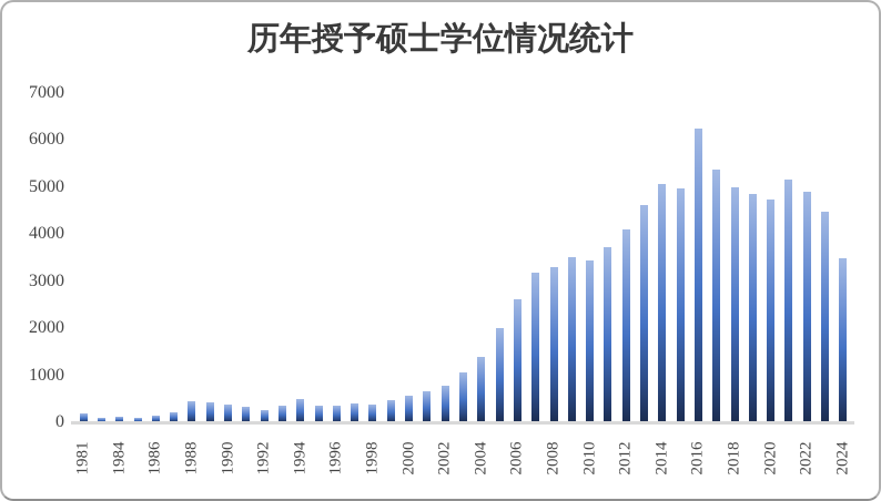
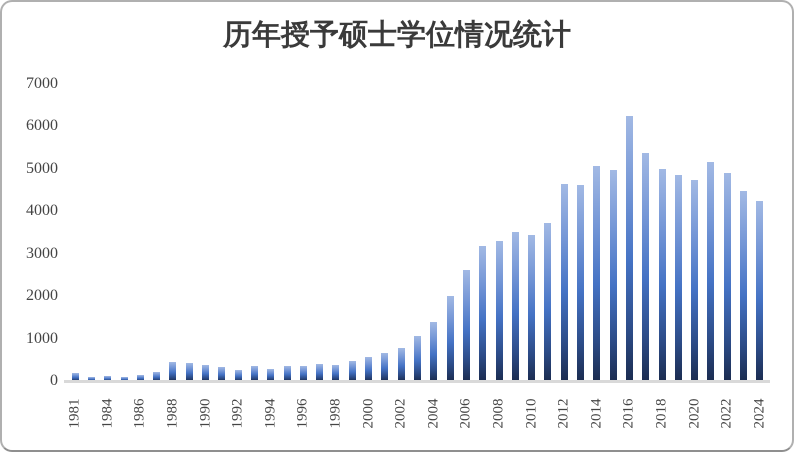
1994: 500 -> 300
2012: 4100 -> 4600
2024: 3500 -> 4200
